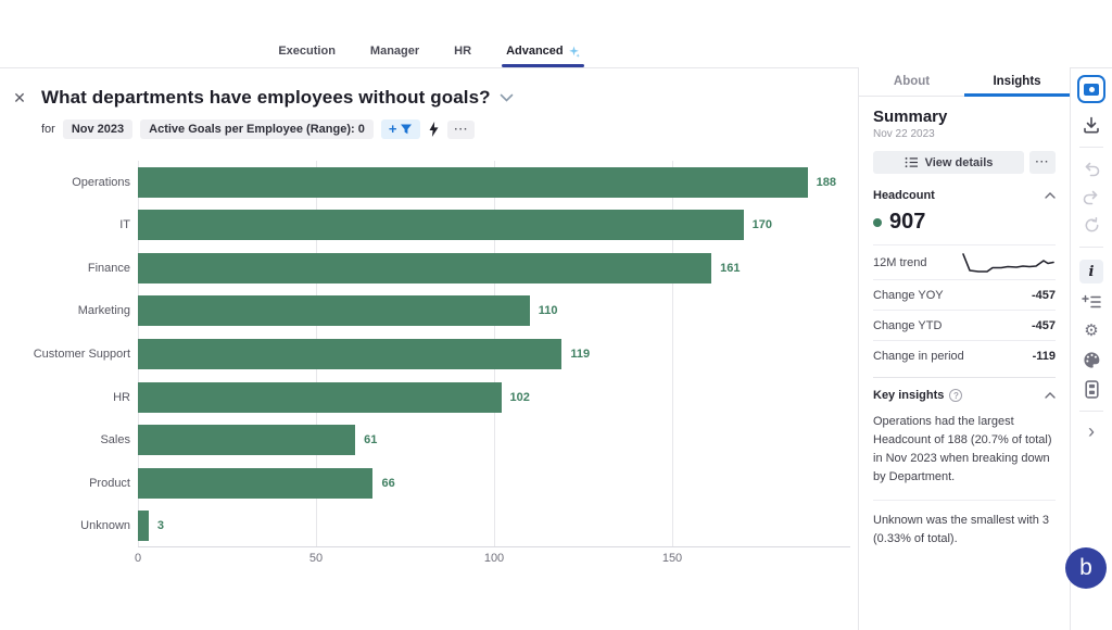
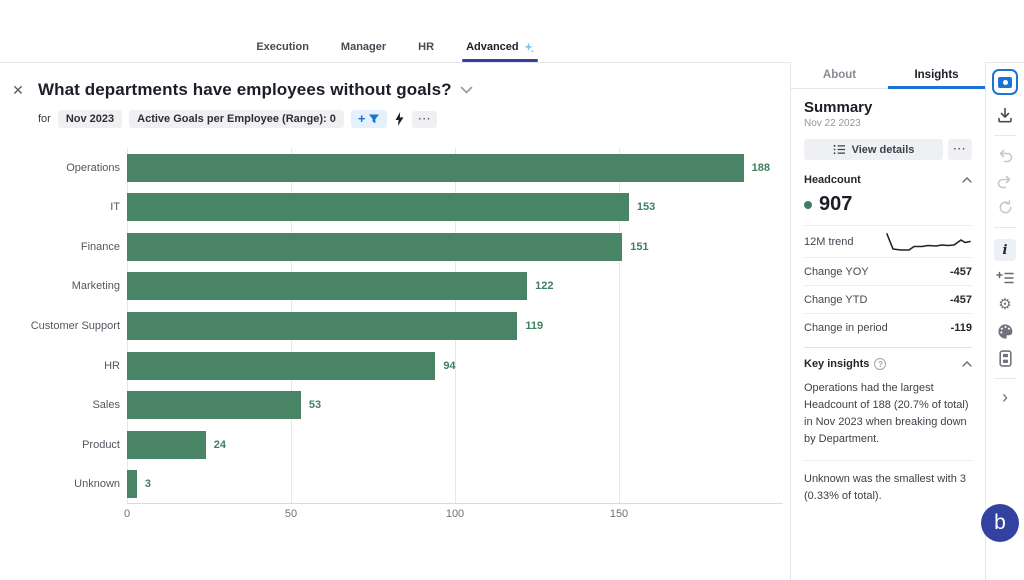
IT: 170 -> 153
Finance: 161 -> 151
Marketing: 110 -> 122
HR: 102 -> 94
Sales: 61 -> 53
Product: 66 -> 24
